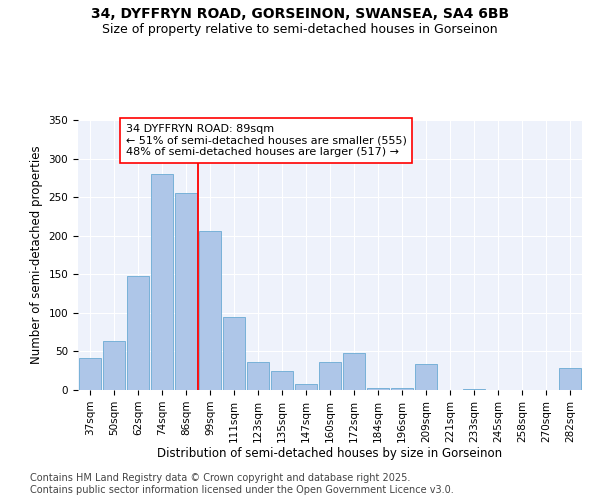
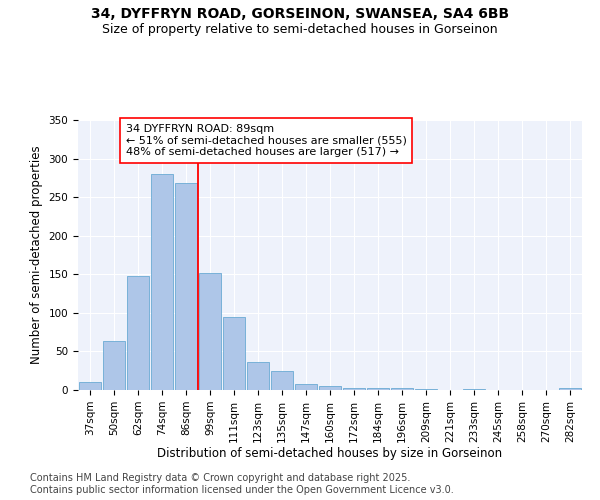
37sqm: 42 -> 10
86sqm: 256 -> 268
99sqm: 206 -> 152
160sqm: 36 -> 5
172sqm: 48 -> 3
209sqm: 34 -> 1
282sqm: 28 -> 2
